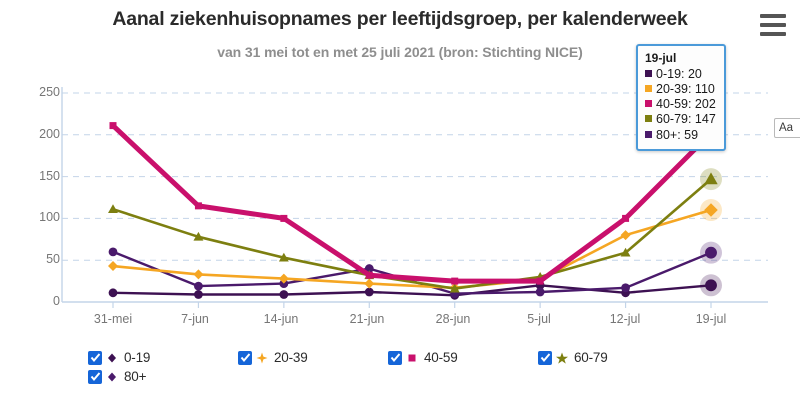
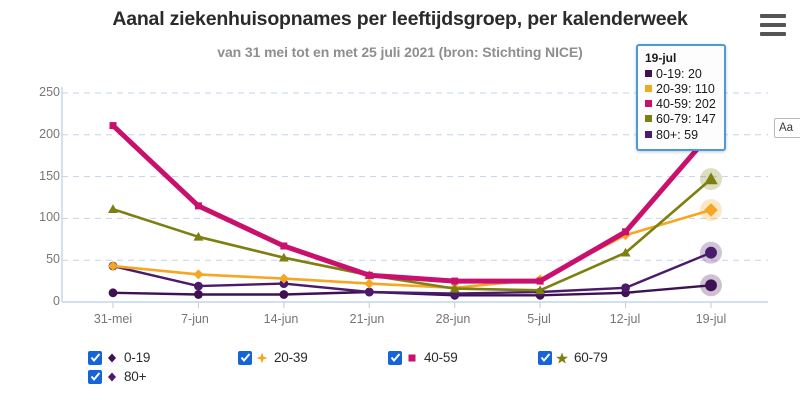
80+/31-mei: 60 -> 40
40-59/14-jun: 100 -> 70
80+/21-jun: 40 -> 10
0-19/5-jul: 20 -> 10
60-79/5-jul: 30 -> 10
40-59/12-jul: 100 -> 80
